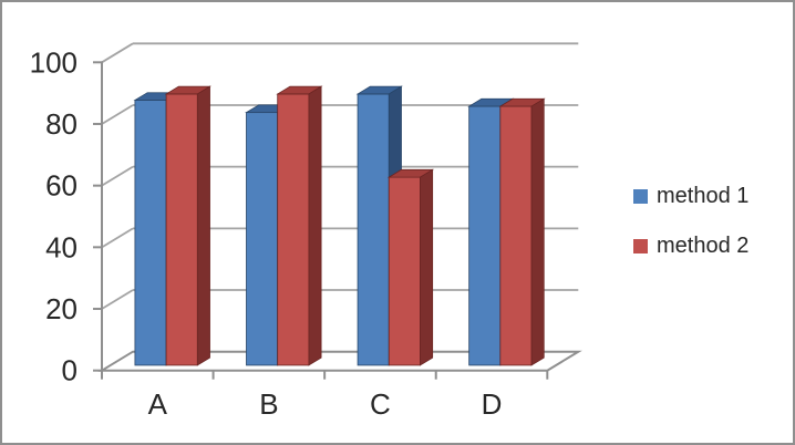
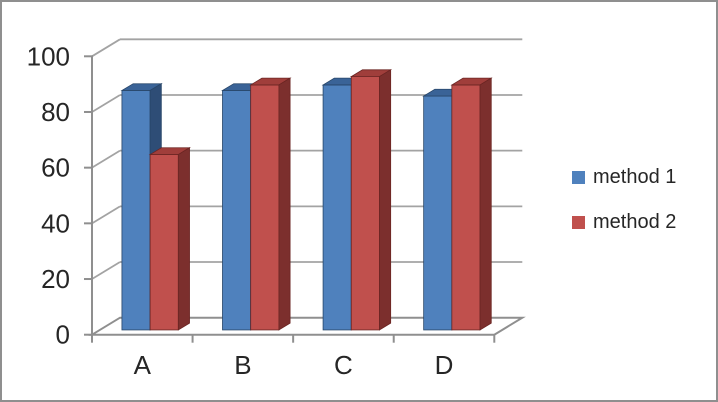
method 2/A: 88 -> 63
method 1/B: 82 -> 86
method 2/C: 61 -> 91
method 2/D: 84 -> 88
